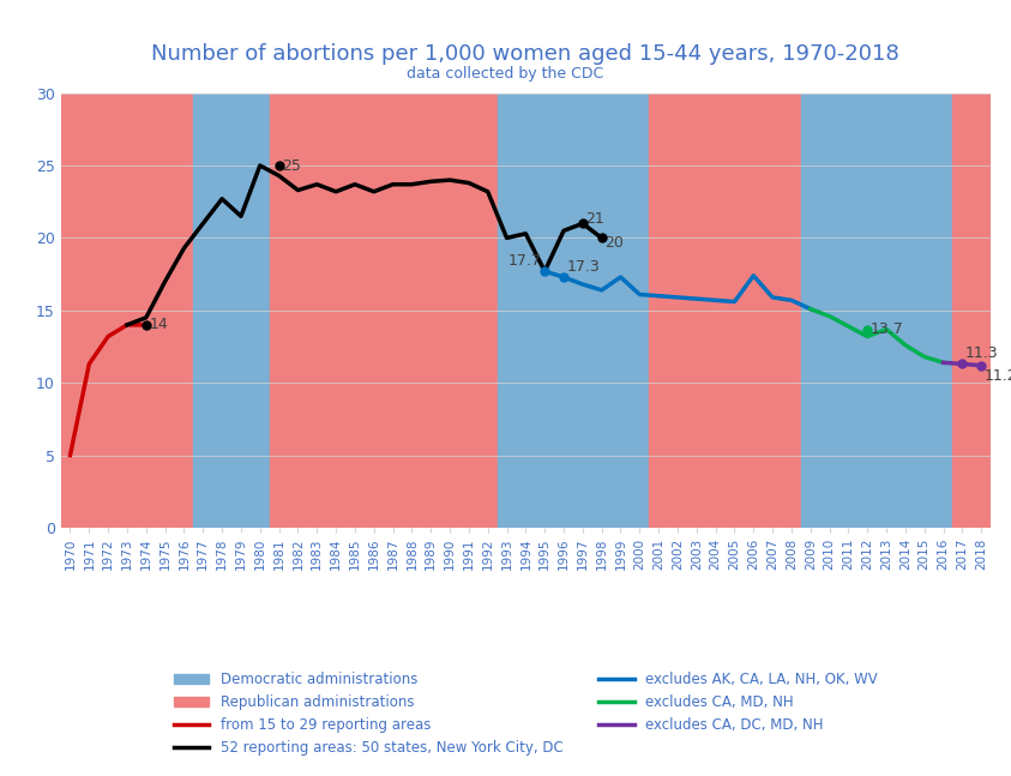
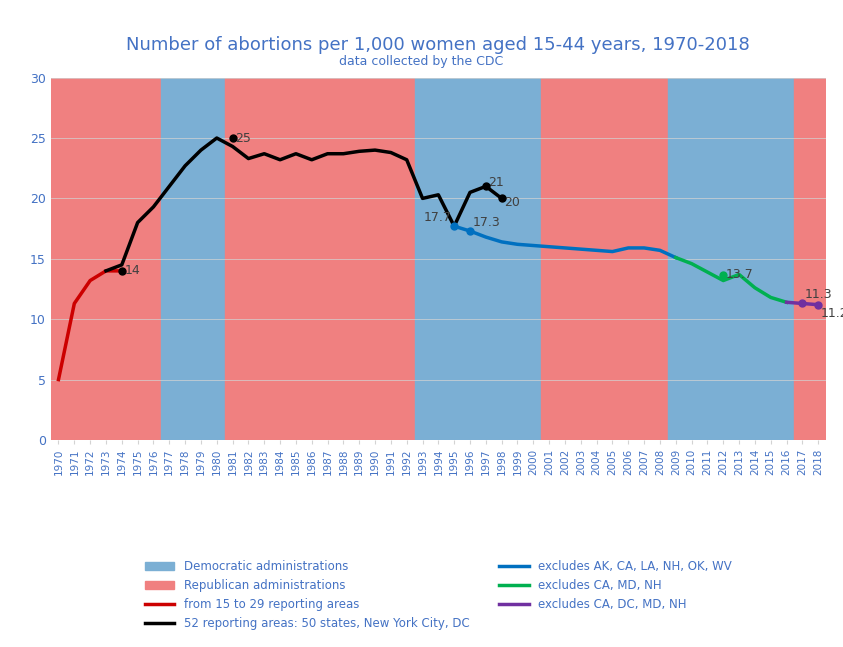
52 reporting areas: 50 states, New York City, DC/1975: 17.0 -> 18.0
52 reporting areas: 50 states, New York City, DC/1979: 21.5 -> 24.0
excludes AK, CA, LA, NH, OK, WV/1999: 17.3 -> 16.2
excludes AK, CA, LA, NH, OK, WV/2006: 17.4 -> 15.9
